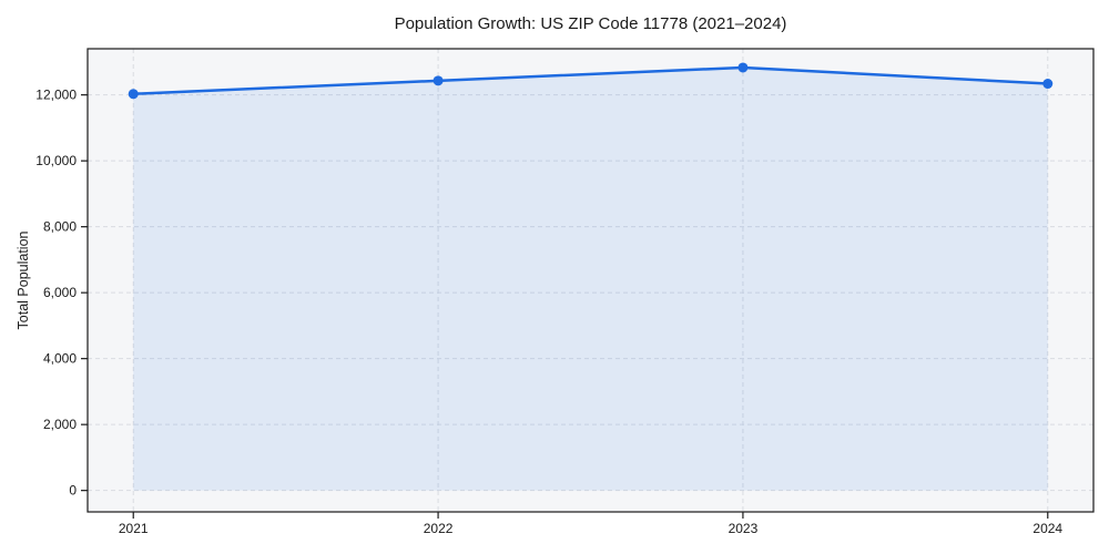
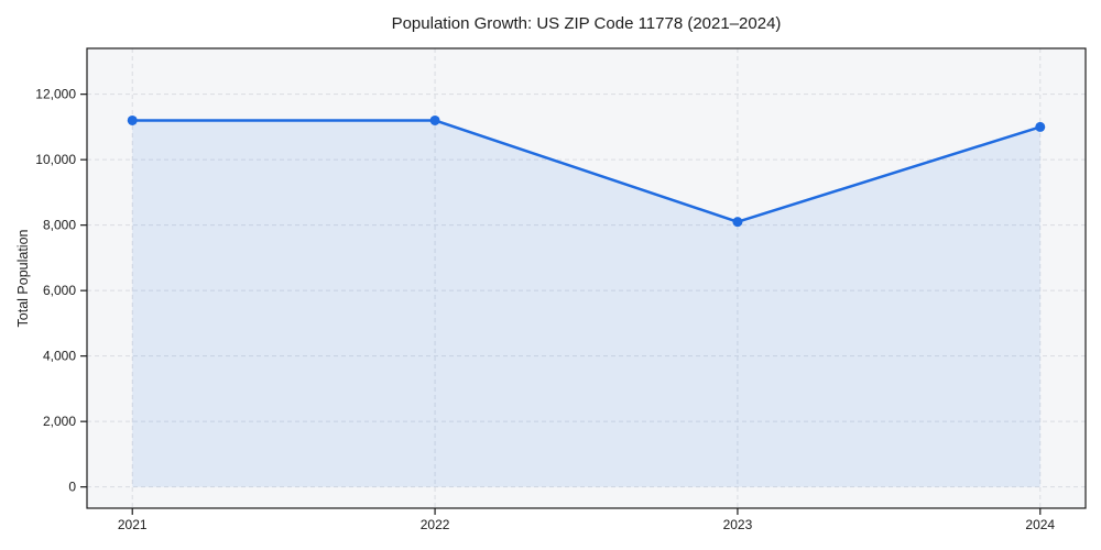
2021: 12000 -> 11200
2022: 12400 -> 11200
2023: 12800 -> 8100
2024: 12300 -> 11000
